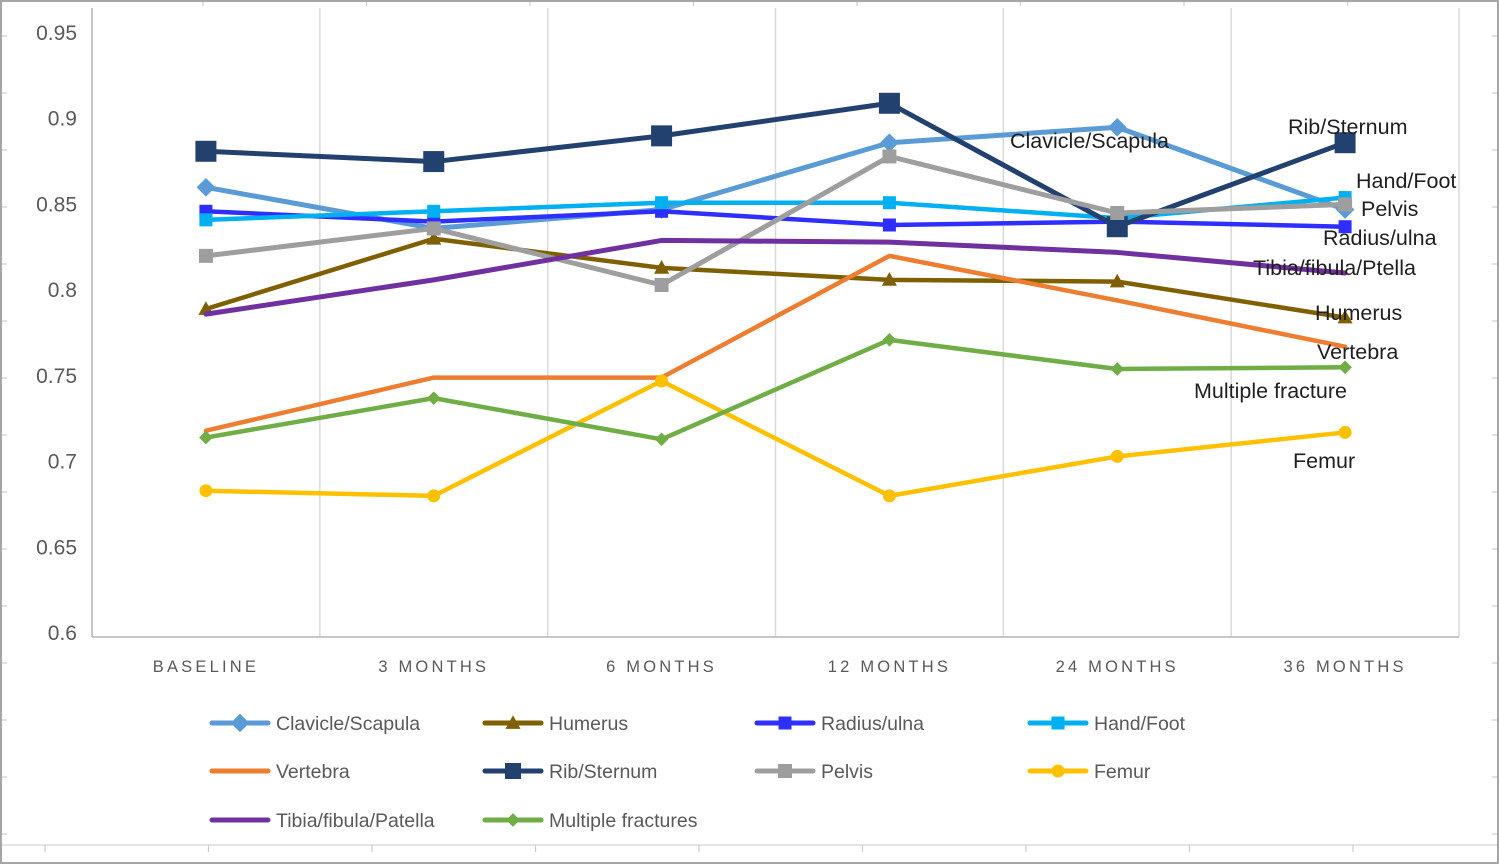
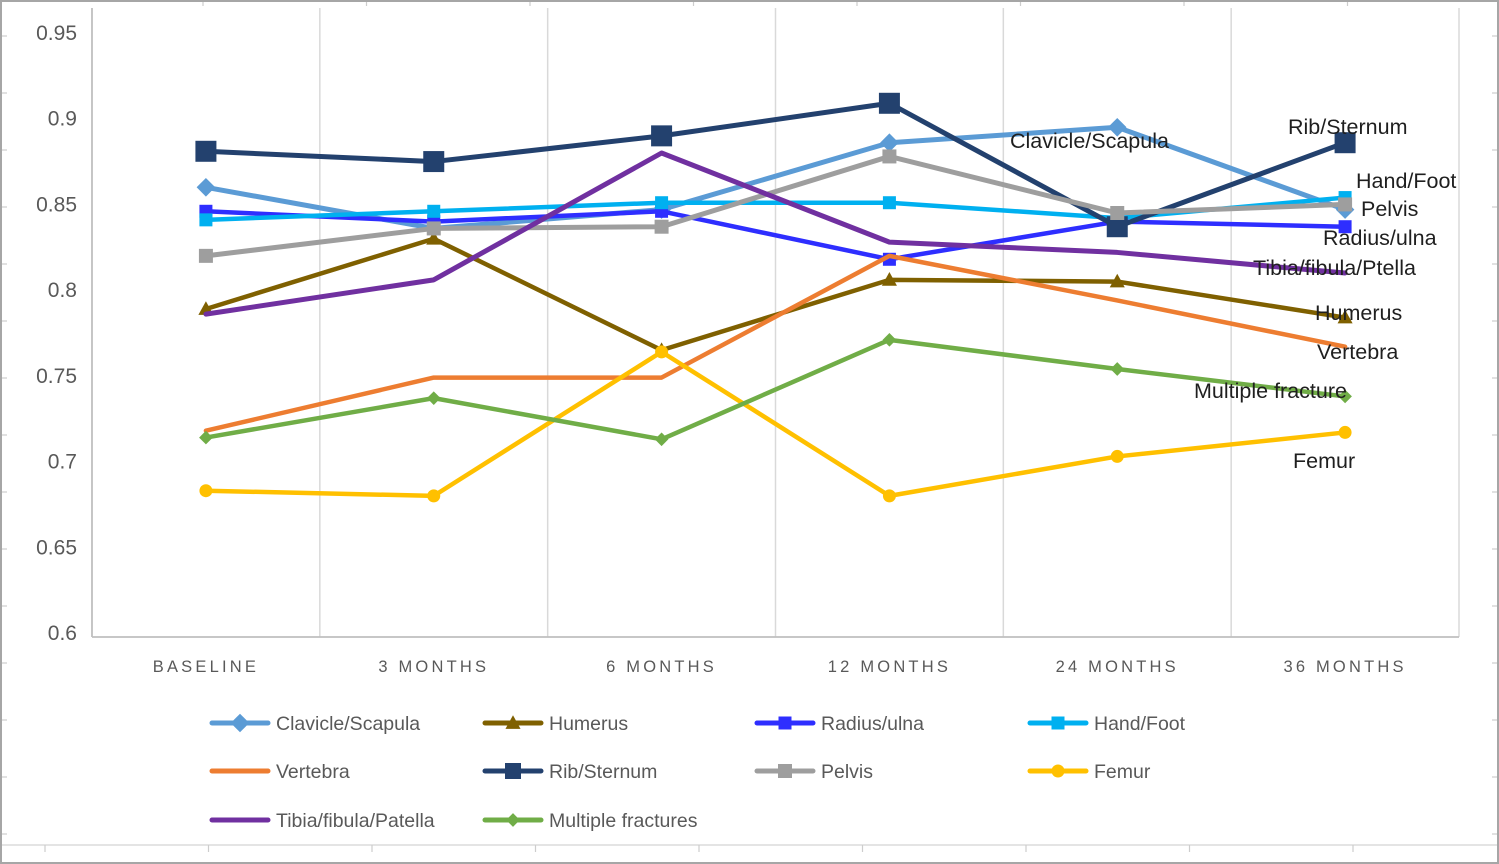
Humerus/6 MONTHS: 0.813 -> 0.765
Pelvis/6 MONTHS: 0.803 -> 0.837
Femur/6 MONTHS: 0.747 -> 0.764
Tibia/fibula/Patella/6 MONTHS: 0.829 -> 0.880
Radius/ulna/12 MONTHS: 0.838 -> 0.818
Multiple fractures/36 MONTHS: 0.755 -> 0.738
